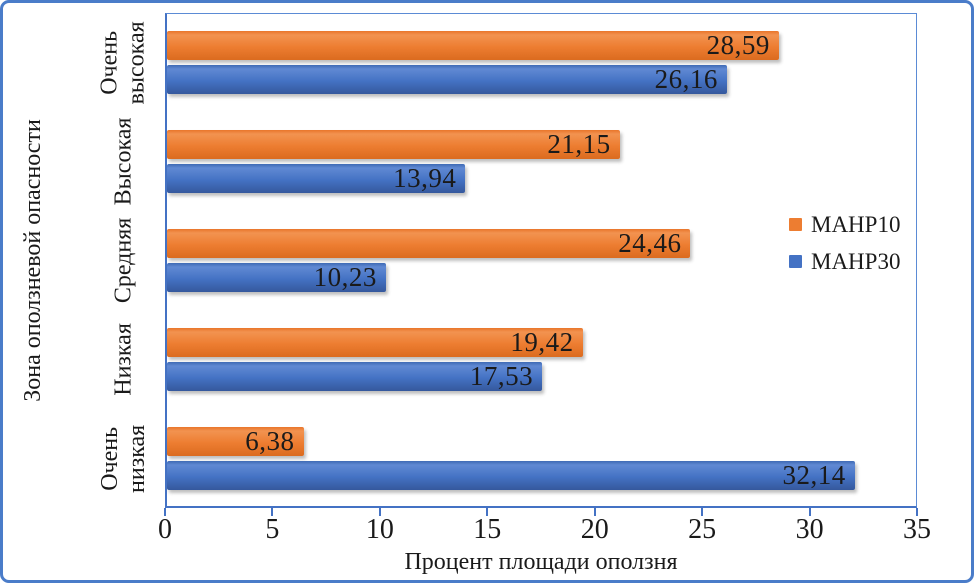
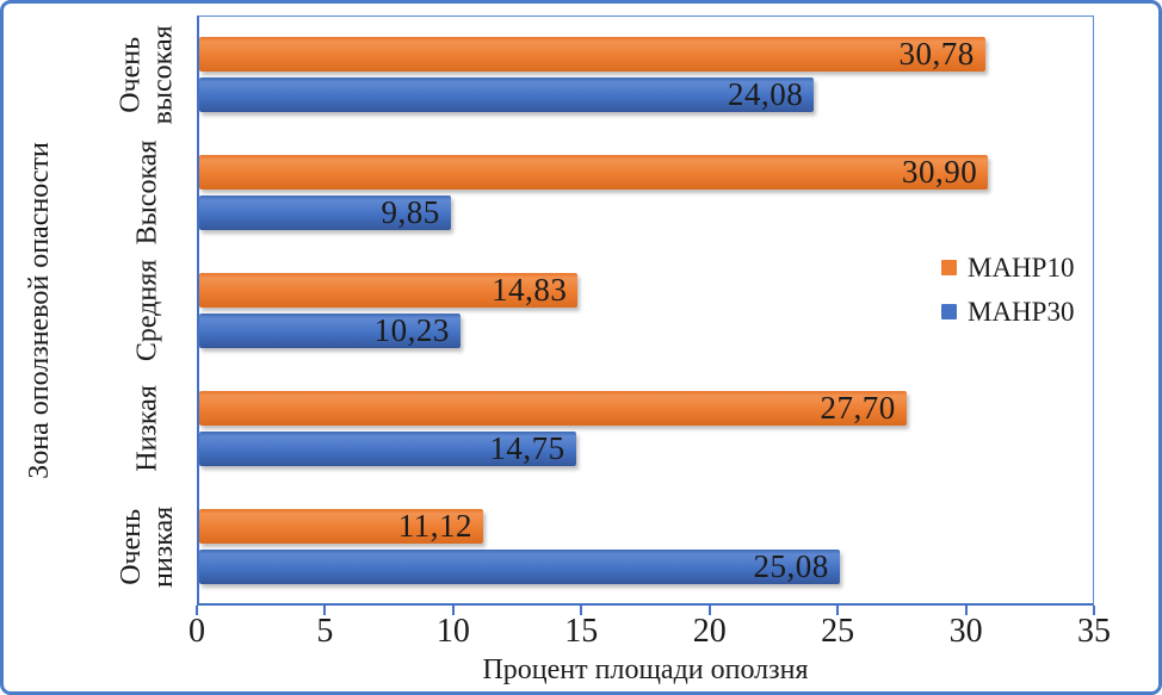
МАНР10/Очень высокая: 28,59 -> 30,78
МАНР30/Очень высокая: 26,16 -> 24,08
МАНР10/Высокая: 21,15 -> 30,90
МАНР30/Высокая: 13,94 -> 9,85
МАНР10/Средняя: 24,46 -> 14,83
МАНР10/Низкая: 19,42 -> 27,70
МАНР30/Низкая: 17,53 -> 14,75
МАНР10/Очень низкая: 6,38 -> 11,12
МАНР30/Очень низкая: 32,14 -> 25,08
